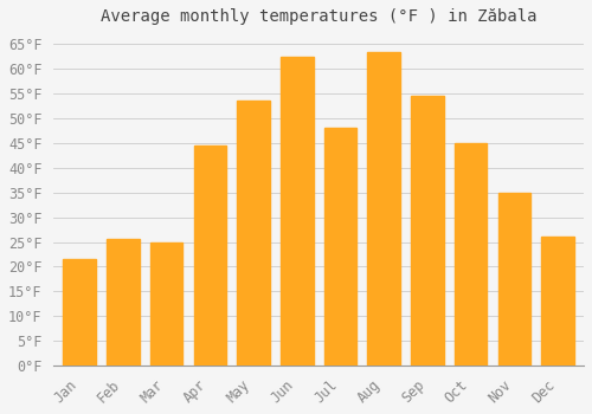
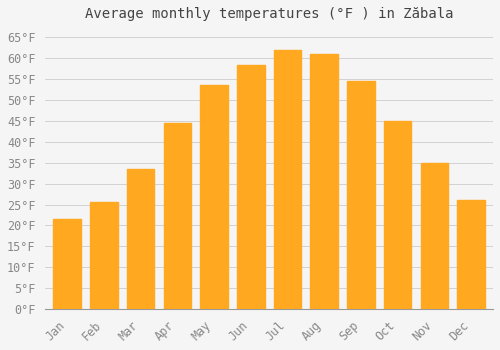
Mar: 25.0°F -> 33.5°F
Jun: 62.5°F -> 58.5°F
Jul: 48.0°F -> 62.0°F
Aug: 63.5°F -> 61.0°F
